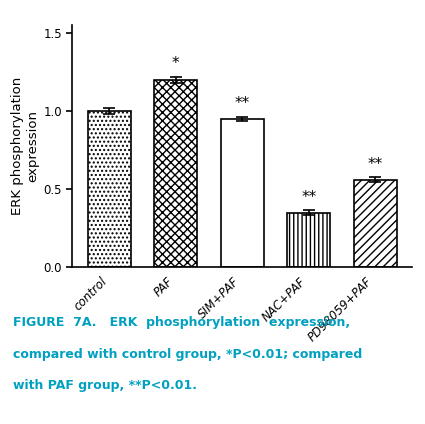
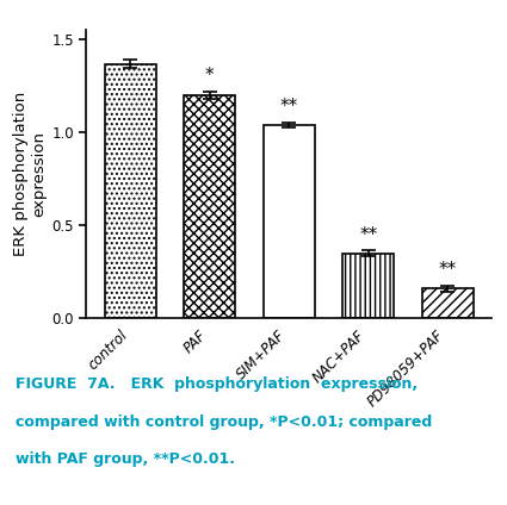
control: 1.00 -> 1.37
SIM+PAF: 0.95 -> 1.04
PD98059+PAF: 0.56 -> 0.16
